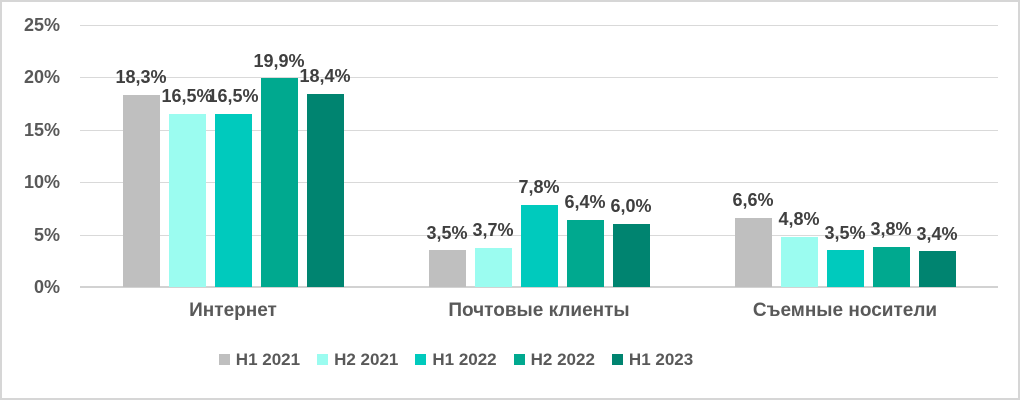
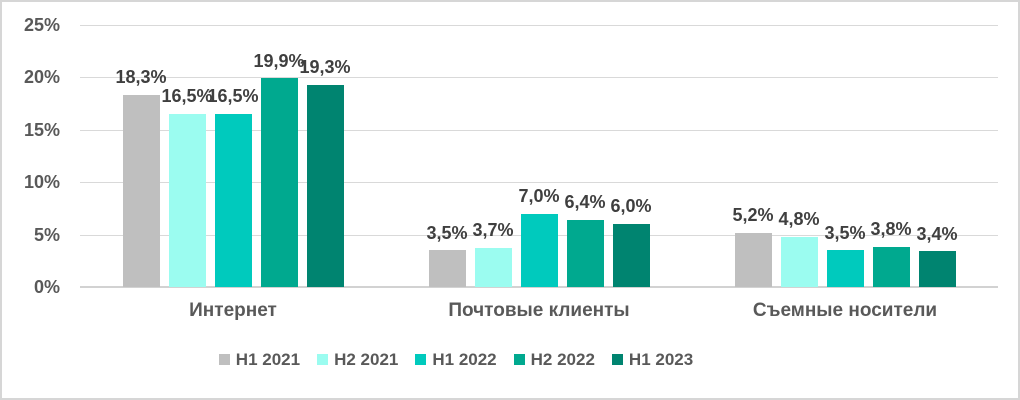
H1 2023/Интернет: 18,4% -> 19,3%
H1 2022/Почтовые клиенты: 7,8% -> 7,0%
H1 2021/Съемные носители: 6,6% -> 5,2%
